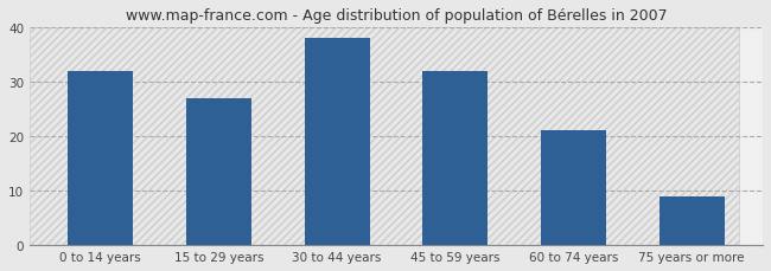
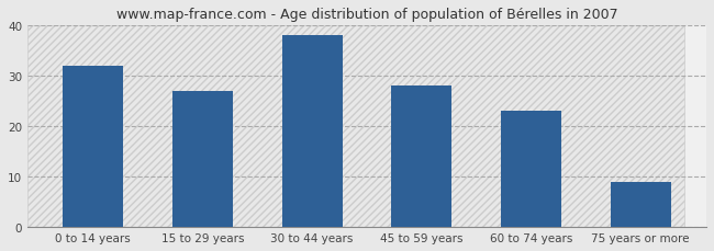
45 to 59 years: 32 -> 28
60 to 74 years: 21 -> 23
